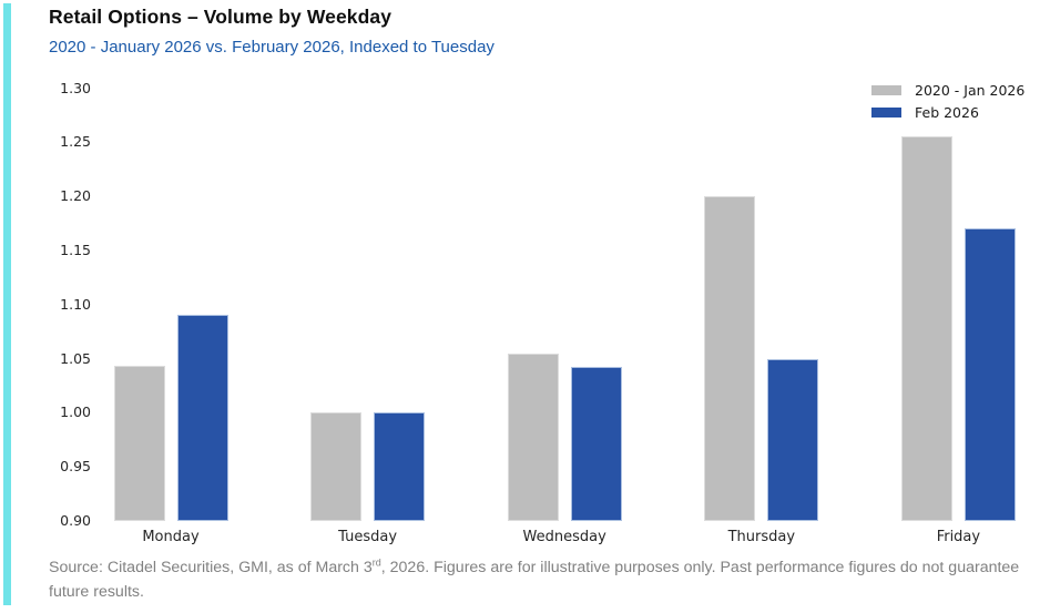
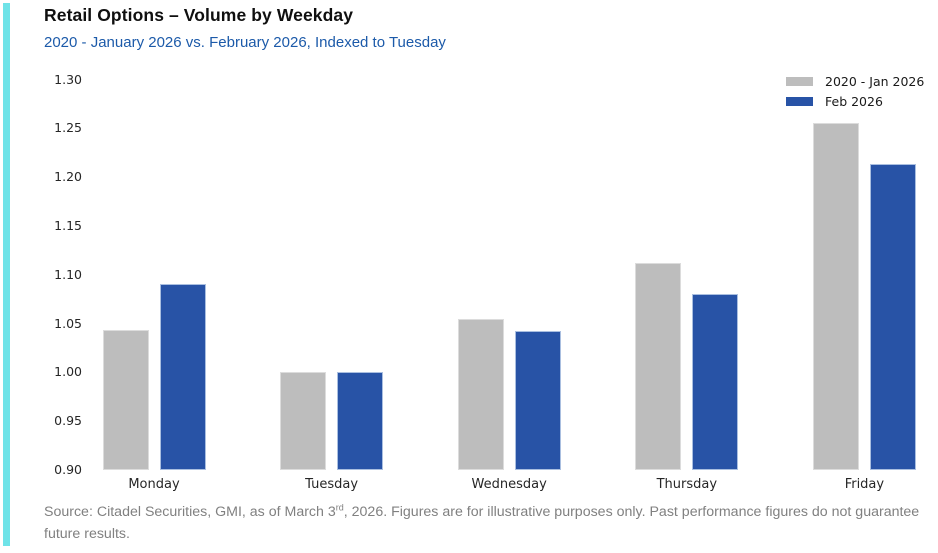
2020 - Jan 2026/Thursday: 1.20 -> 1.11
Feb 2026/Thursday: 1.05 -> 1.08
Feb 2026/Friday: 1.17 -> 1.21
